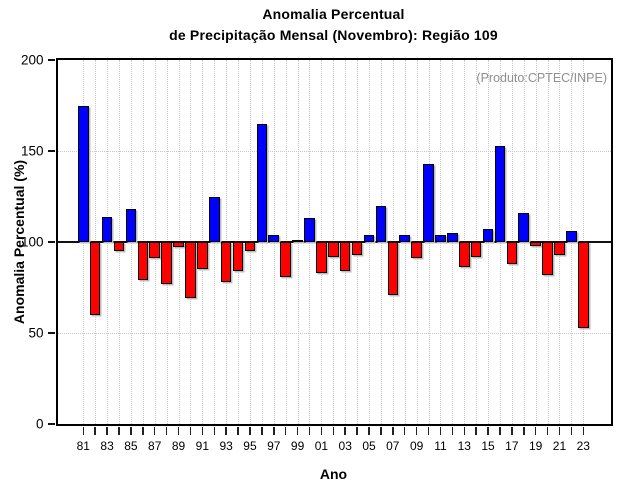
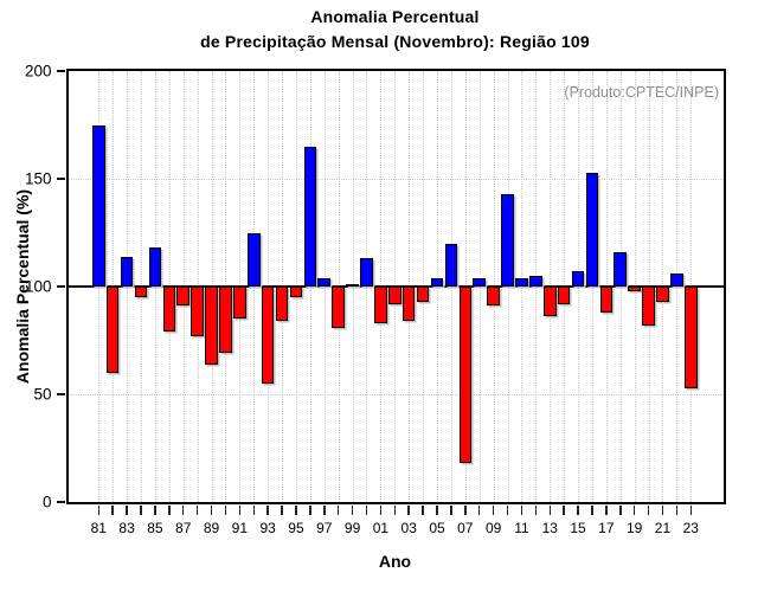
89: 97 -> 64
93: 78 -> 55
07: 71 -> 18
